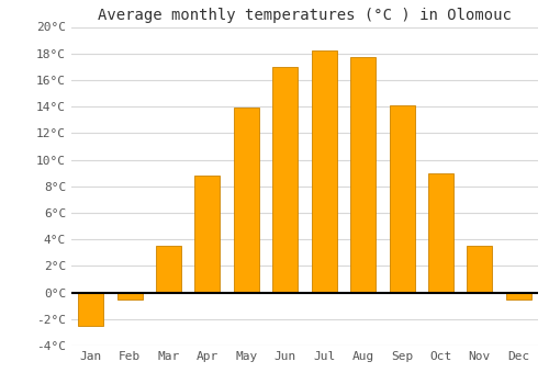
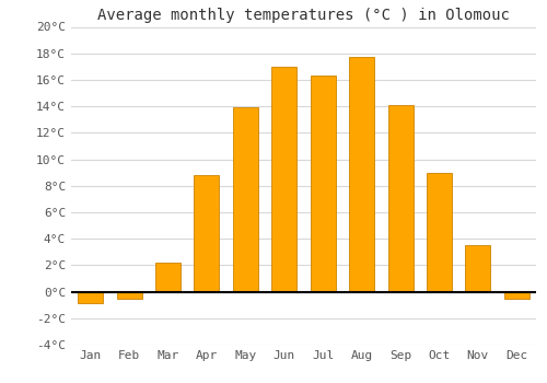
Jan: -2.5°C -> -0.9°C
Mar: 3.5°C -> 2.2°C
Jul: 18.2°C -> 16.3°C
